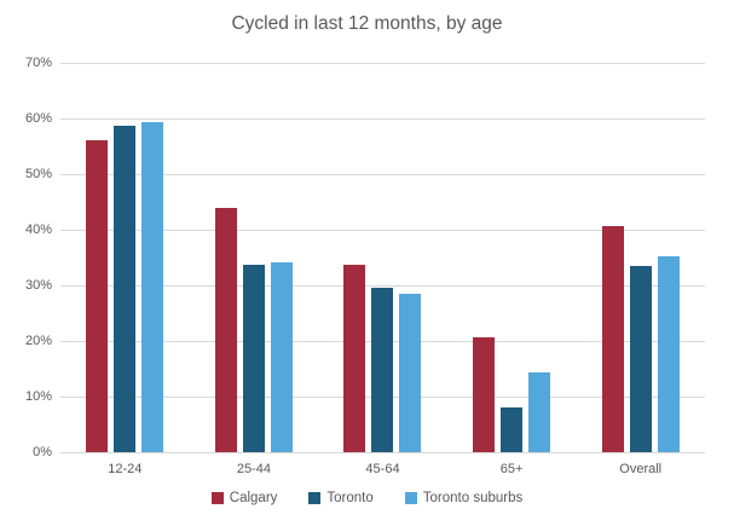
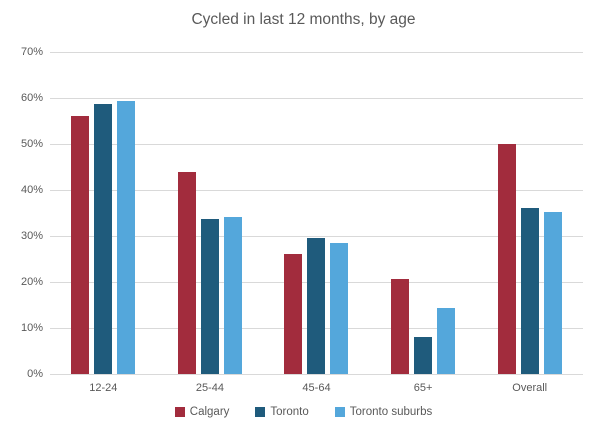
Calgary/45-64: 34% -> 26%
Calgary/Overall: 41% -> 50%
Toronto/Overall: 33% -> 36%
